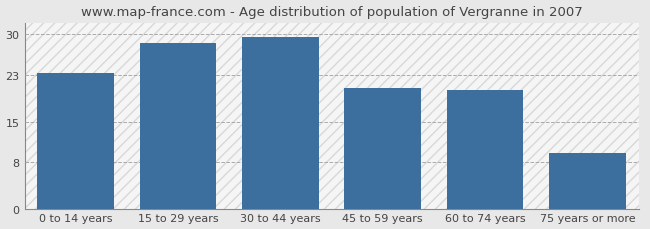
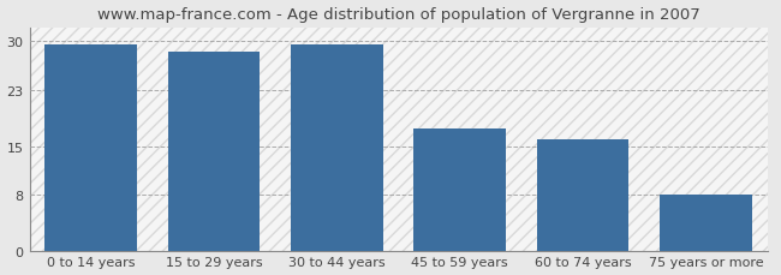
0 to 14 years: 23.4 -> 29.5
45 to 59 years: 20.8 -> 17.5
60 to 74 years: 20.4 -> 16.0
75 years or more: 9.6 -> 8.0
